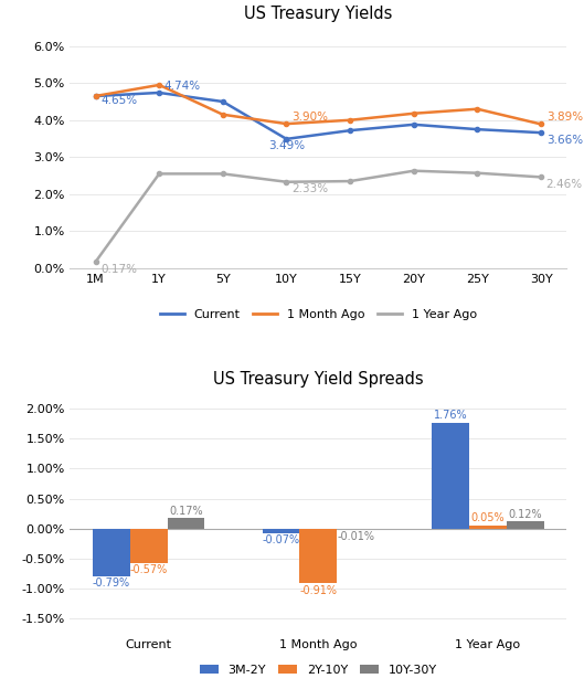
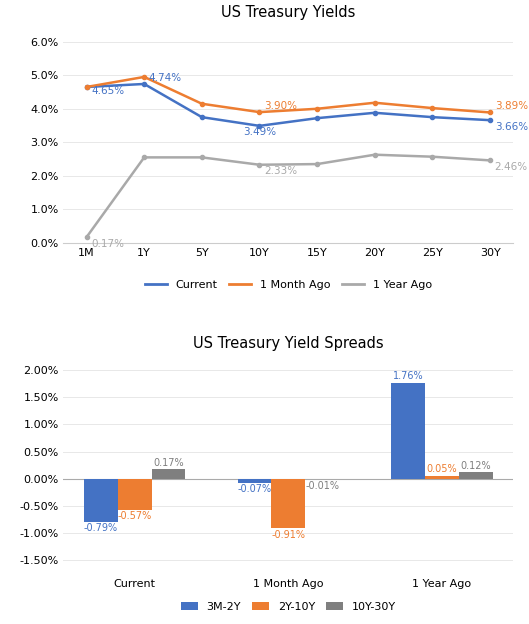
US Treasury Yields/Current/5Y: 4.50% -> 3.75%
US Treasury Yields/1 Month Ago/25Y: 4.30% -> 4.02%
